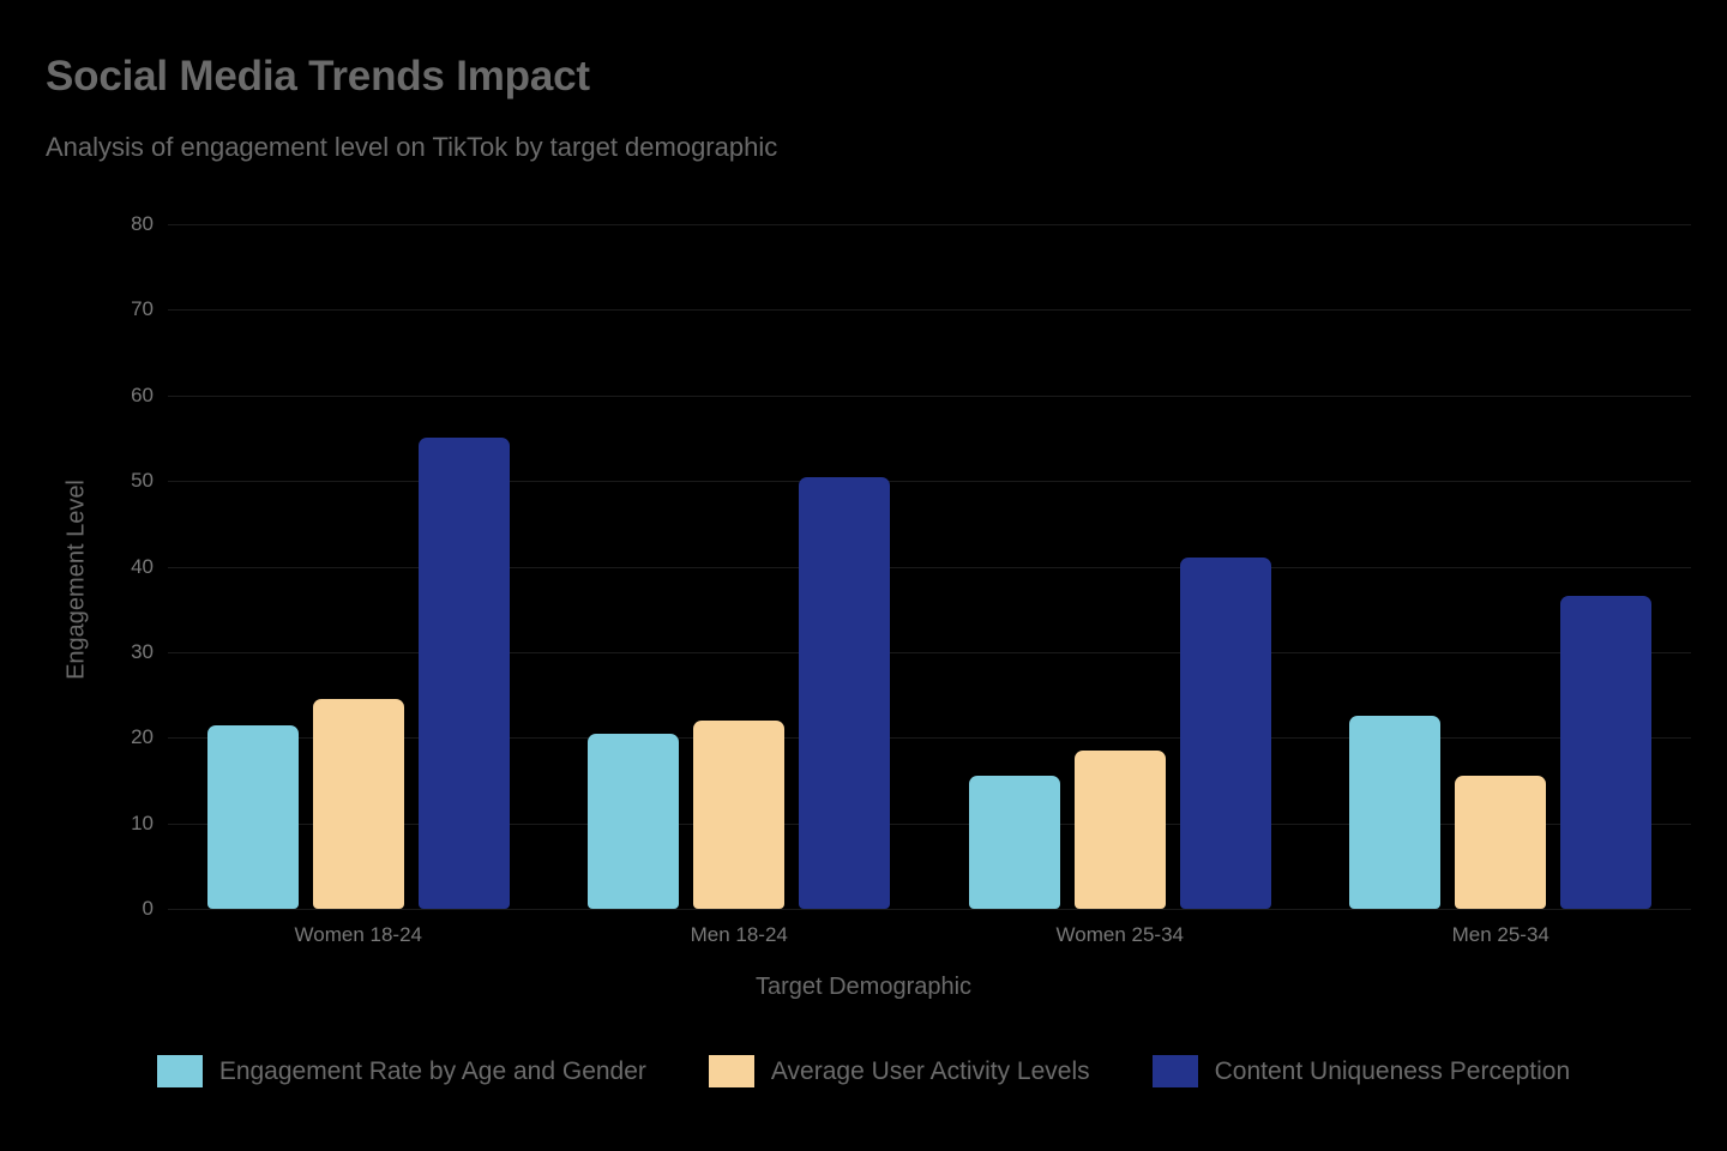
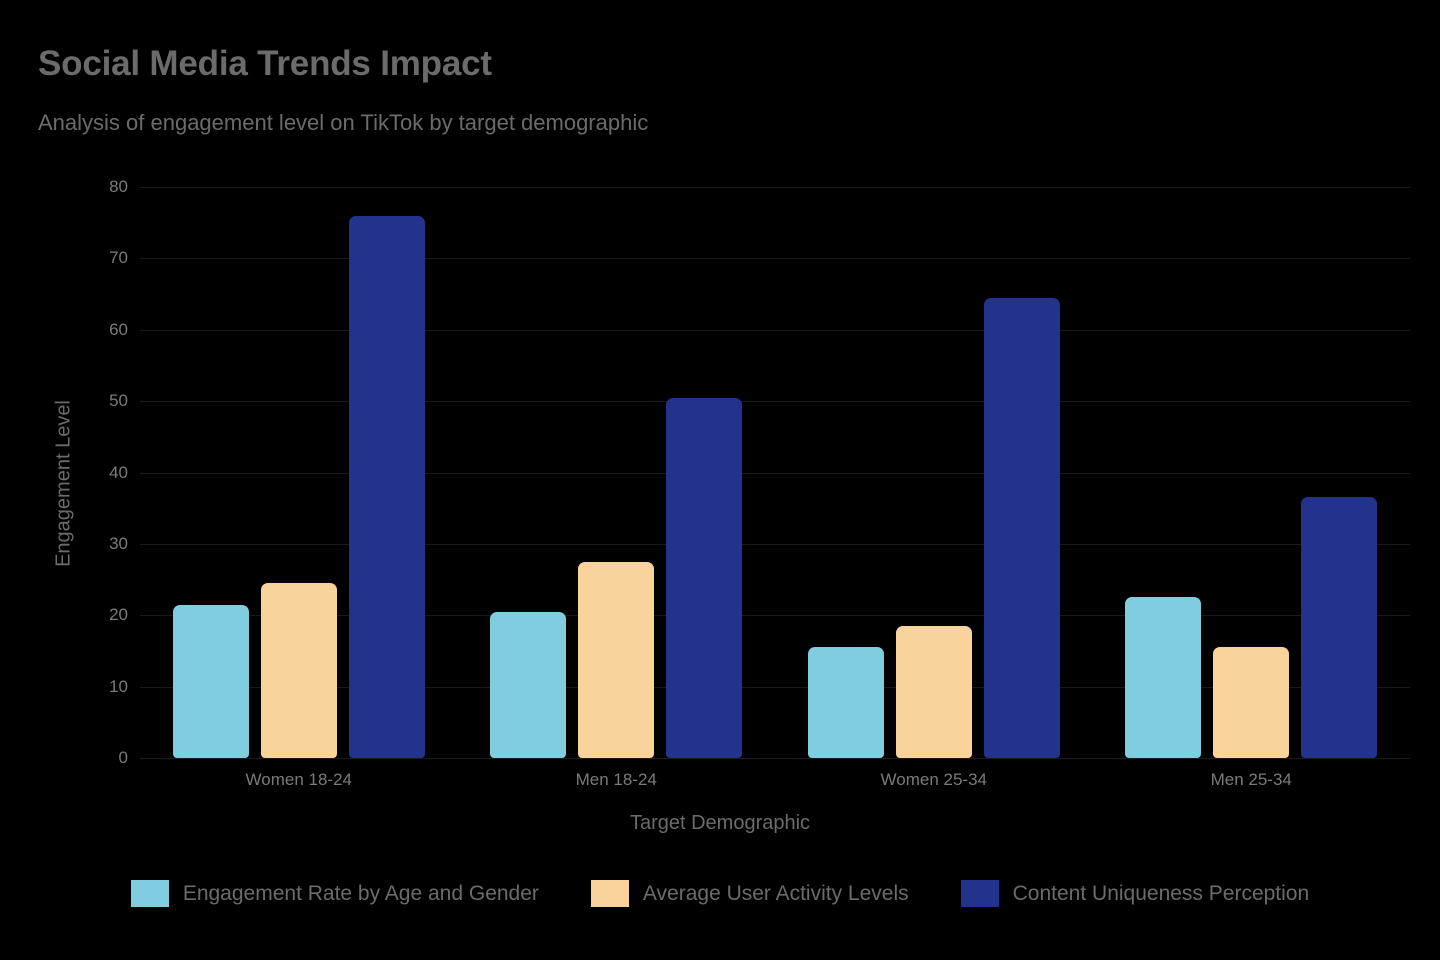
Content Uniqueness Perception/Women 18-24: 55 -> 76
Average User Activity Levels/Men 18-24: 22 -> 28
Content Uniqueness Perception/Women 25-34: 41 -> 64
